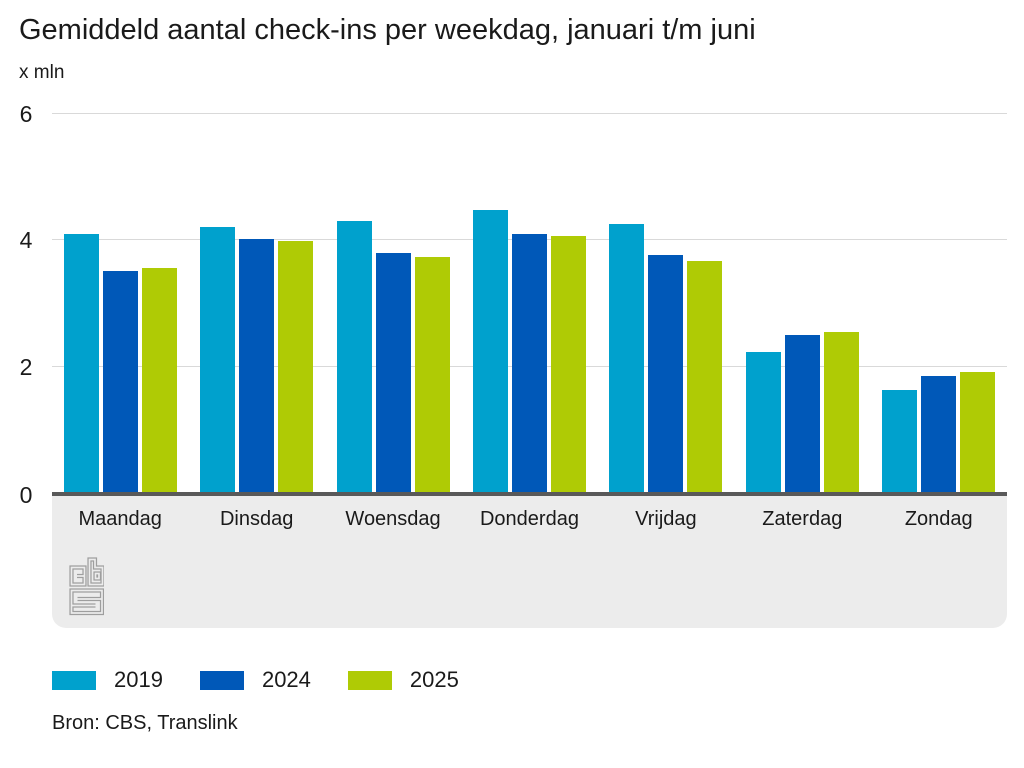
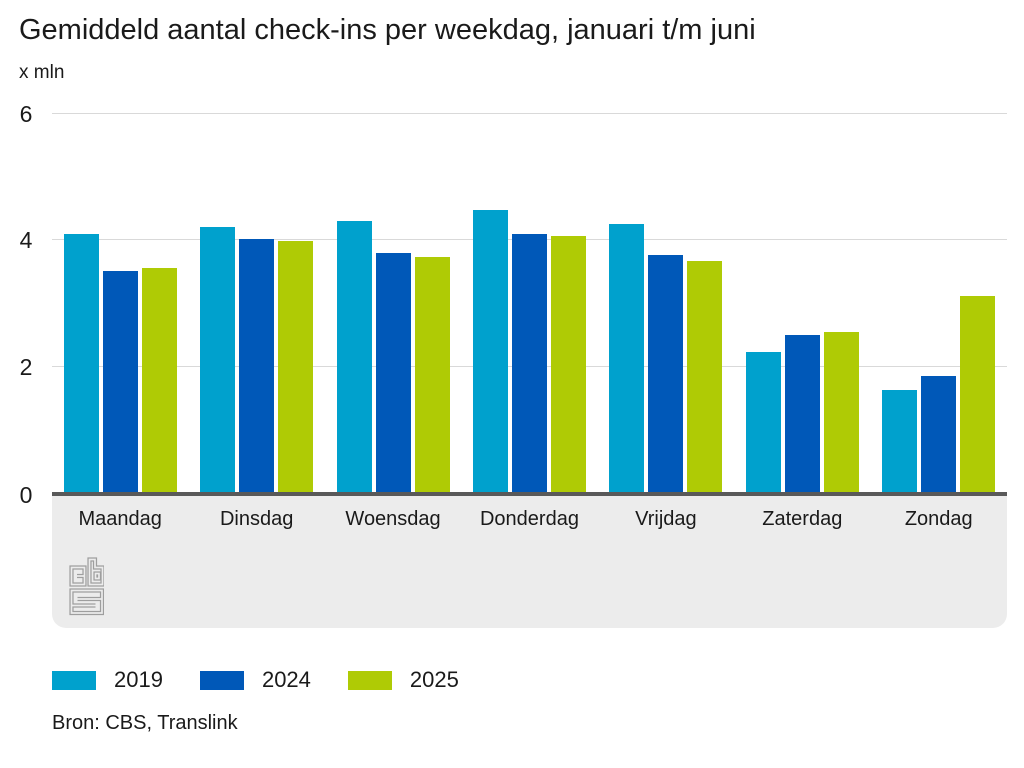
2025/Zondag: 1.9 -> 3.1
